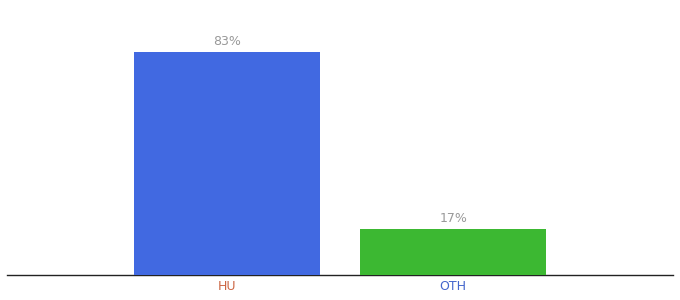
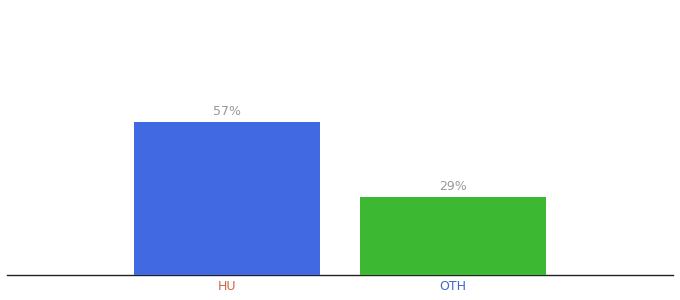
HU: 83% -> 57%
OTH: 17% -> 29%
